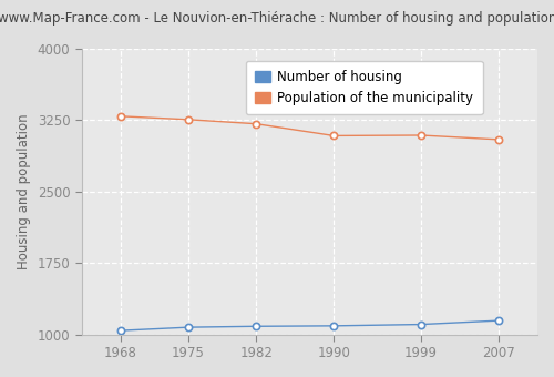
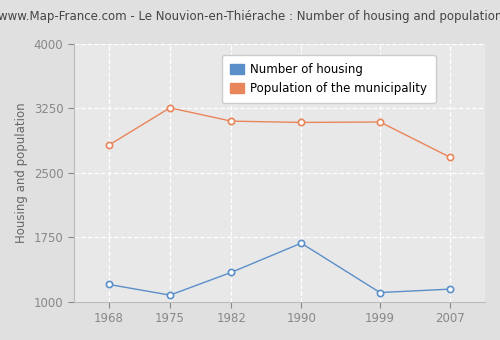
Number of housing/1968: 1040 -> 1200
Population of the municipality/1968: 3290 -> 2820
Number of housing/1982: 1080 -> 1340
Population of the municipality/1982: 3210 -> 3100
Number of housing/1990: 1090 -> 1680
Population of the municipality/2007: 3040 -> 2680
